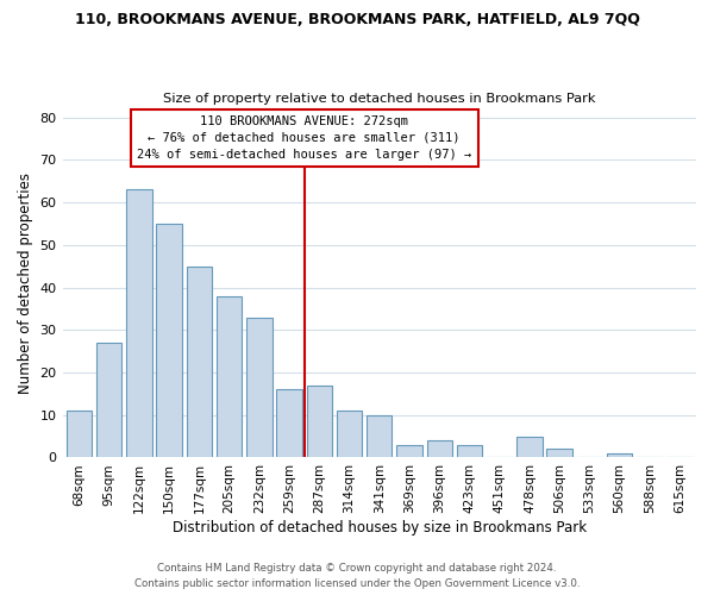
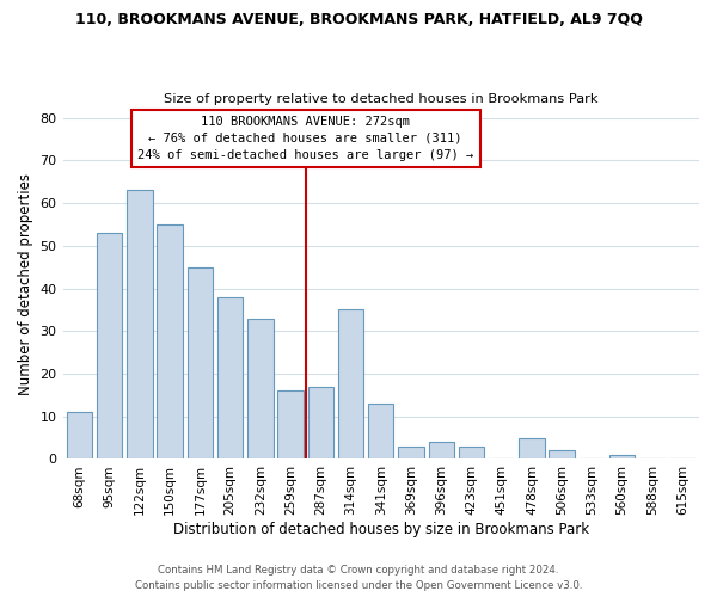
95sqm: 27 -> 53
314sqm: 11 -> 35
341sqm: 10 -> 13
